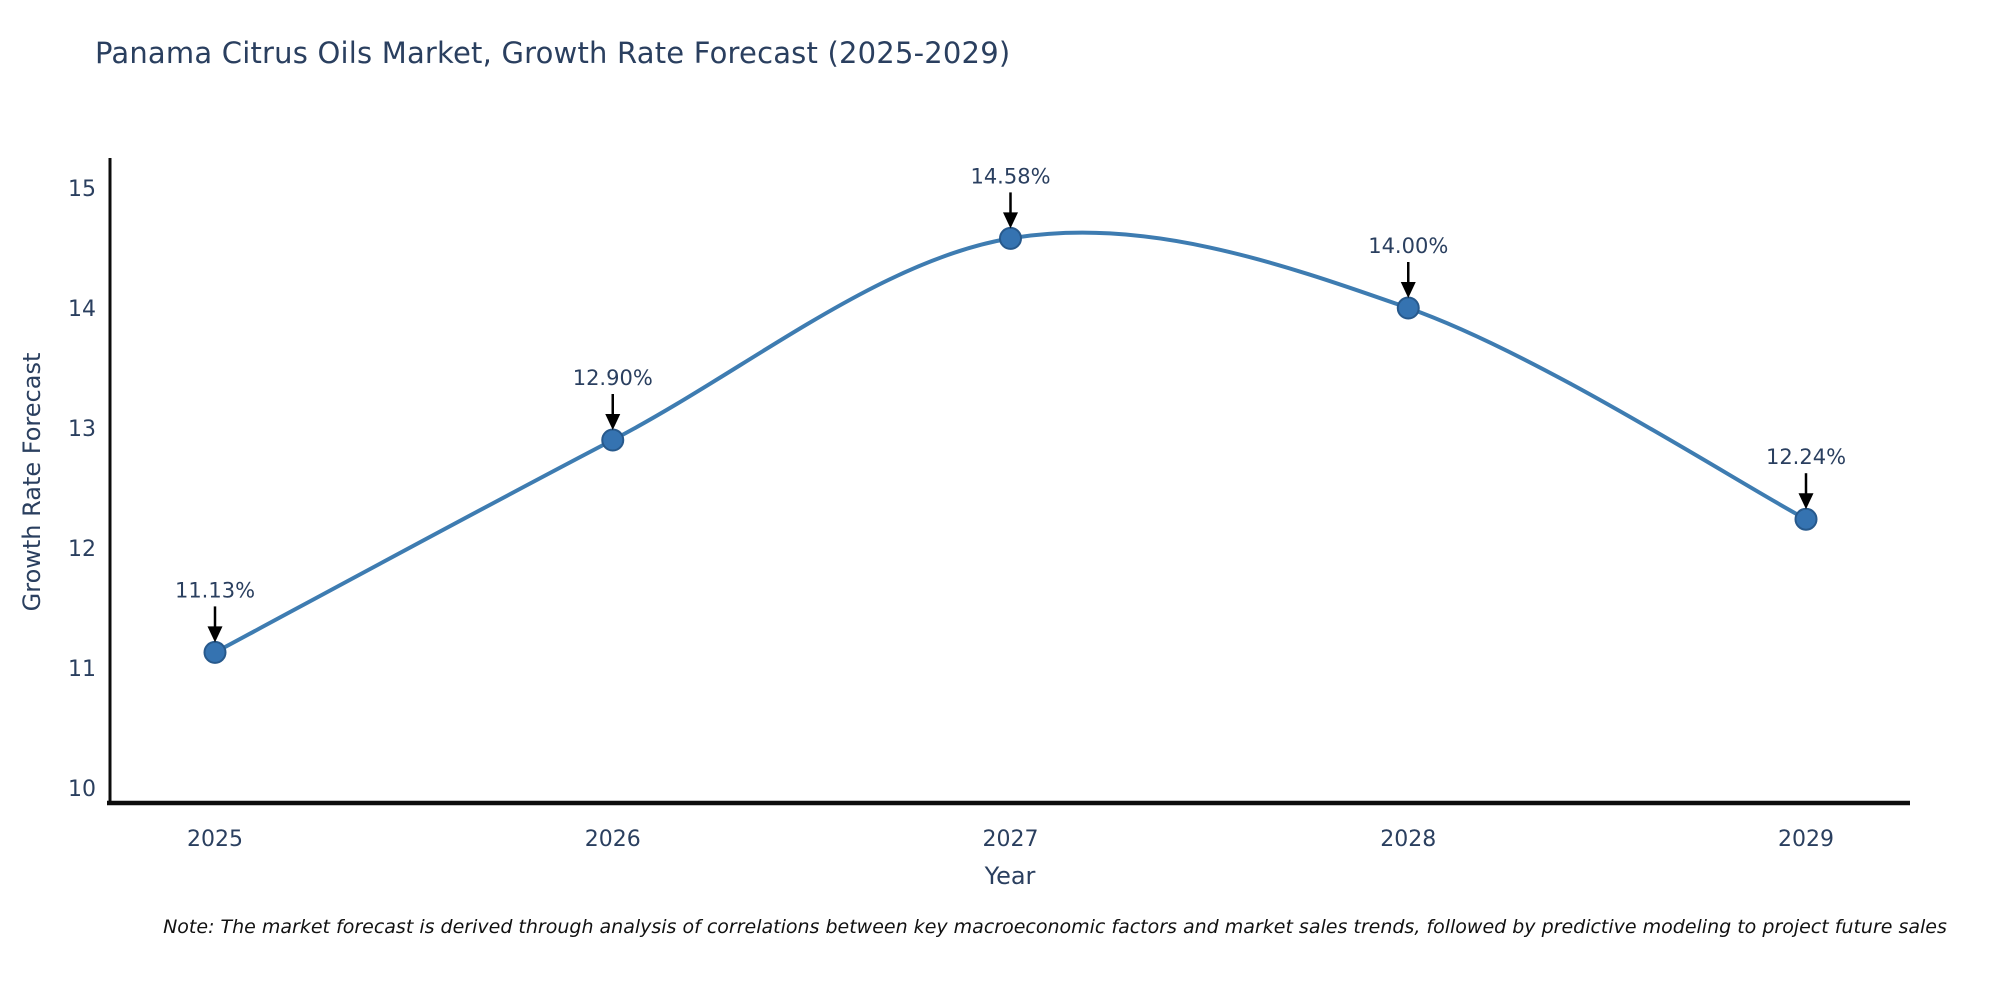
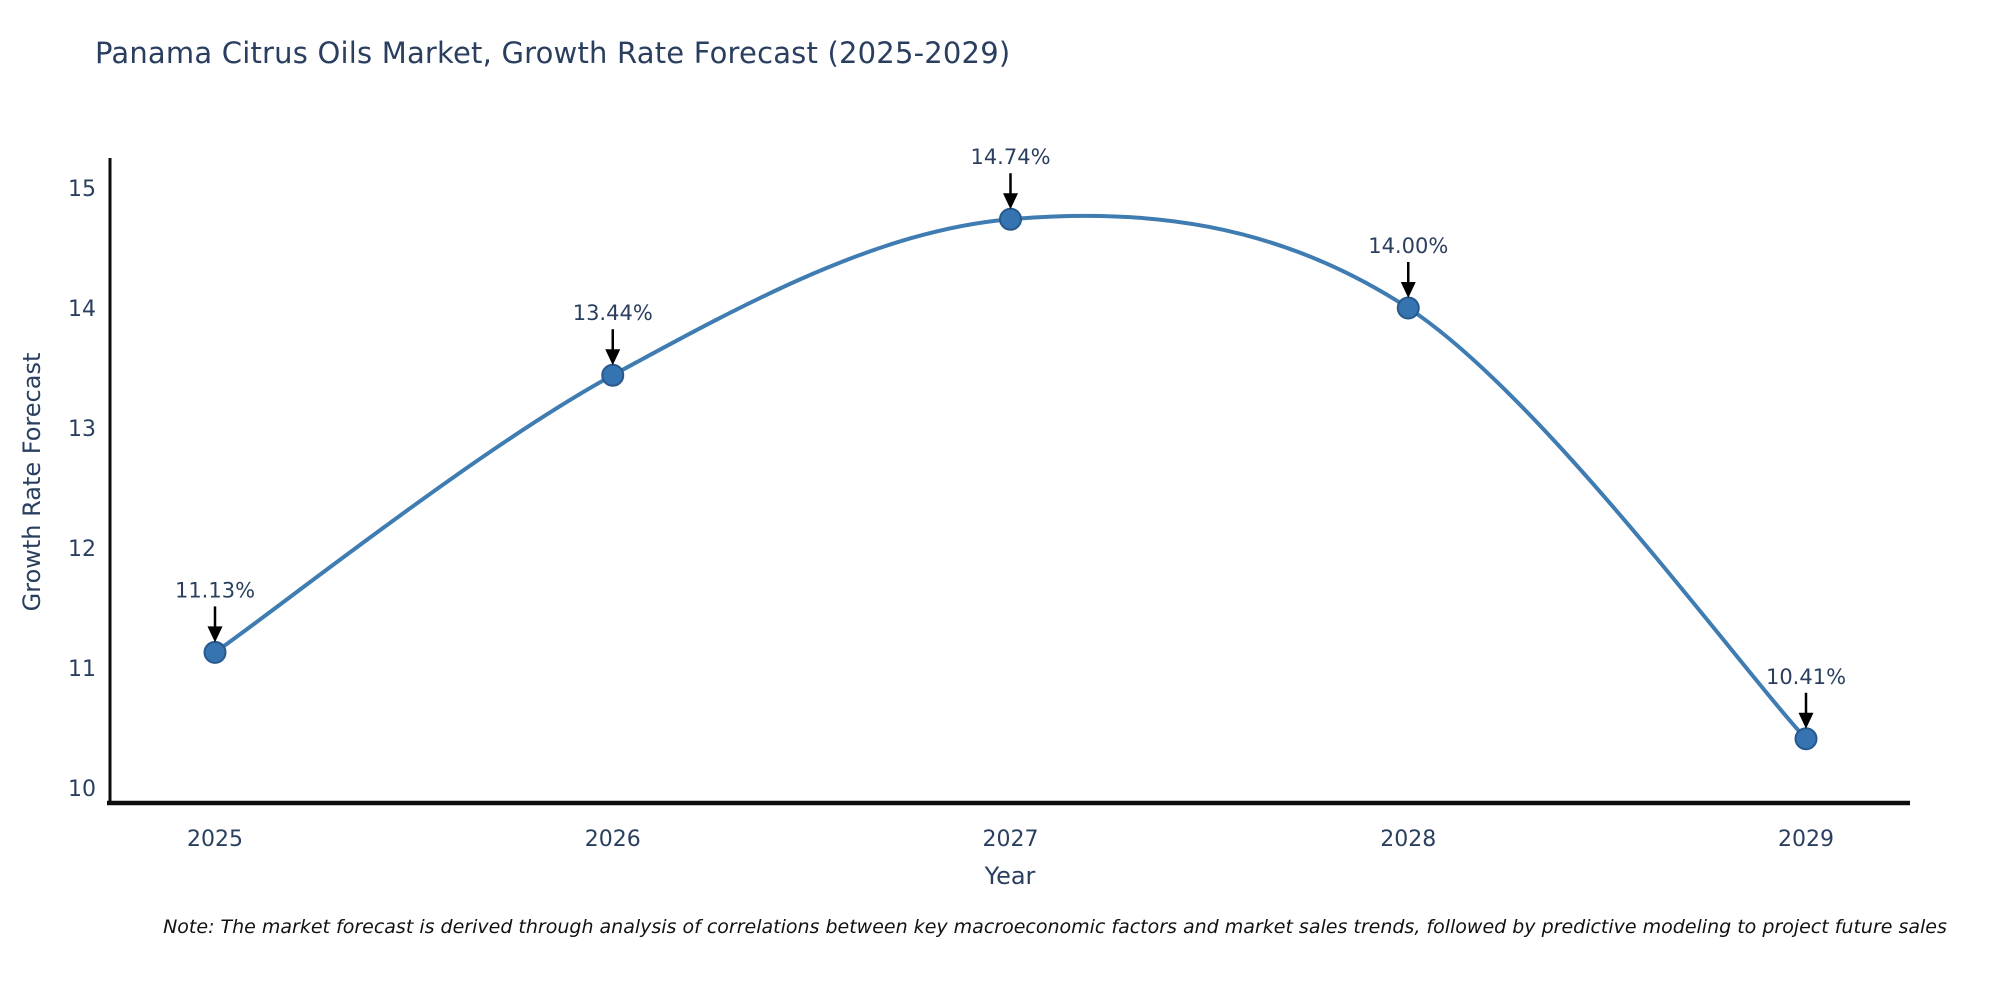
2026: 12.90% -> 13.44%
2027: 14.58% -> 14.74%
2029: 12.24% -> 10.41%
